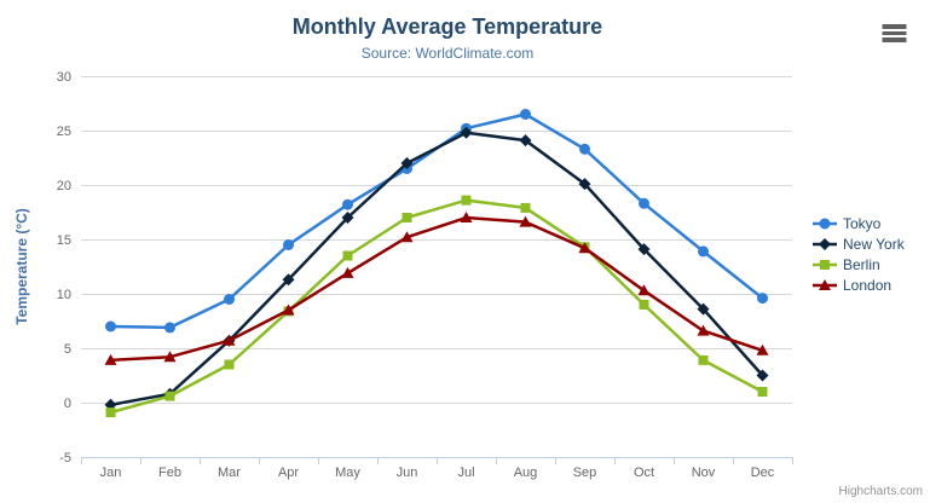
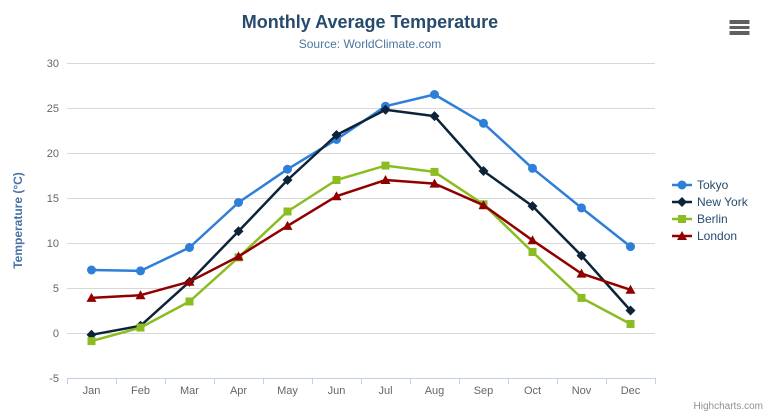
New York/Sep: 20 -> 18
